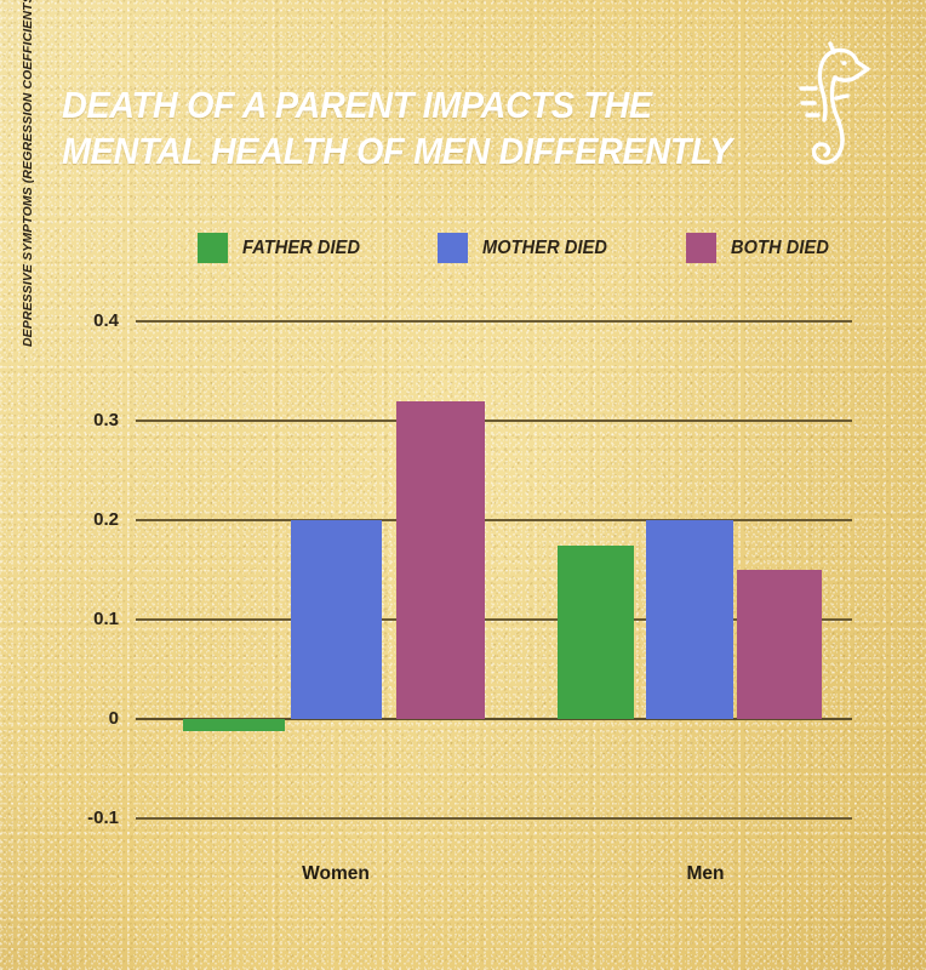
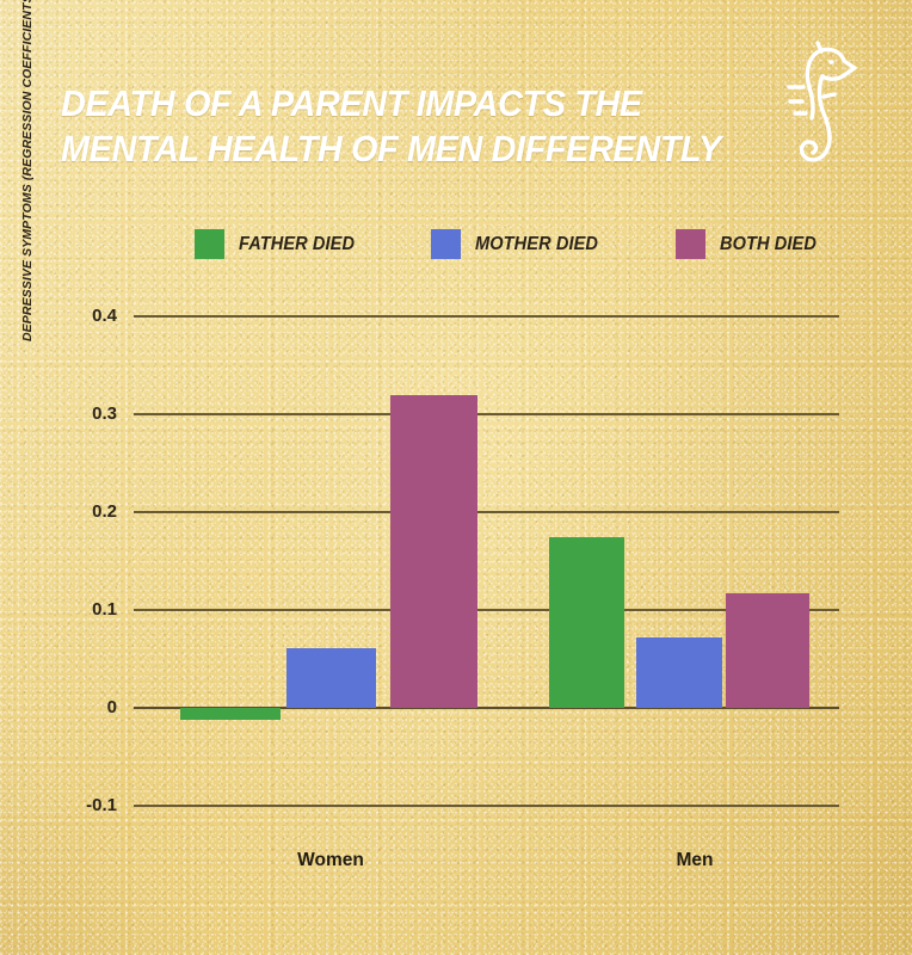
MOTHER DIED/Women: 0.20 -> 0.06
MOTHER DIED/Men: 0.20 -> 0.07
BOTH DIED/Men: 0.15 -> 0.12
